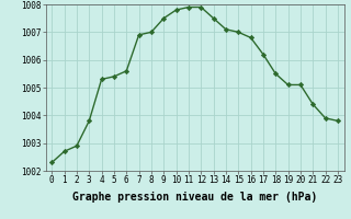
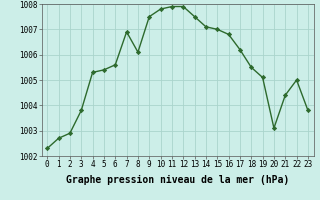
8: 1007.0 -> 1006.1
20: 1005.1 -> 1003.1
22: 1003.9 -> 1005.0
